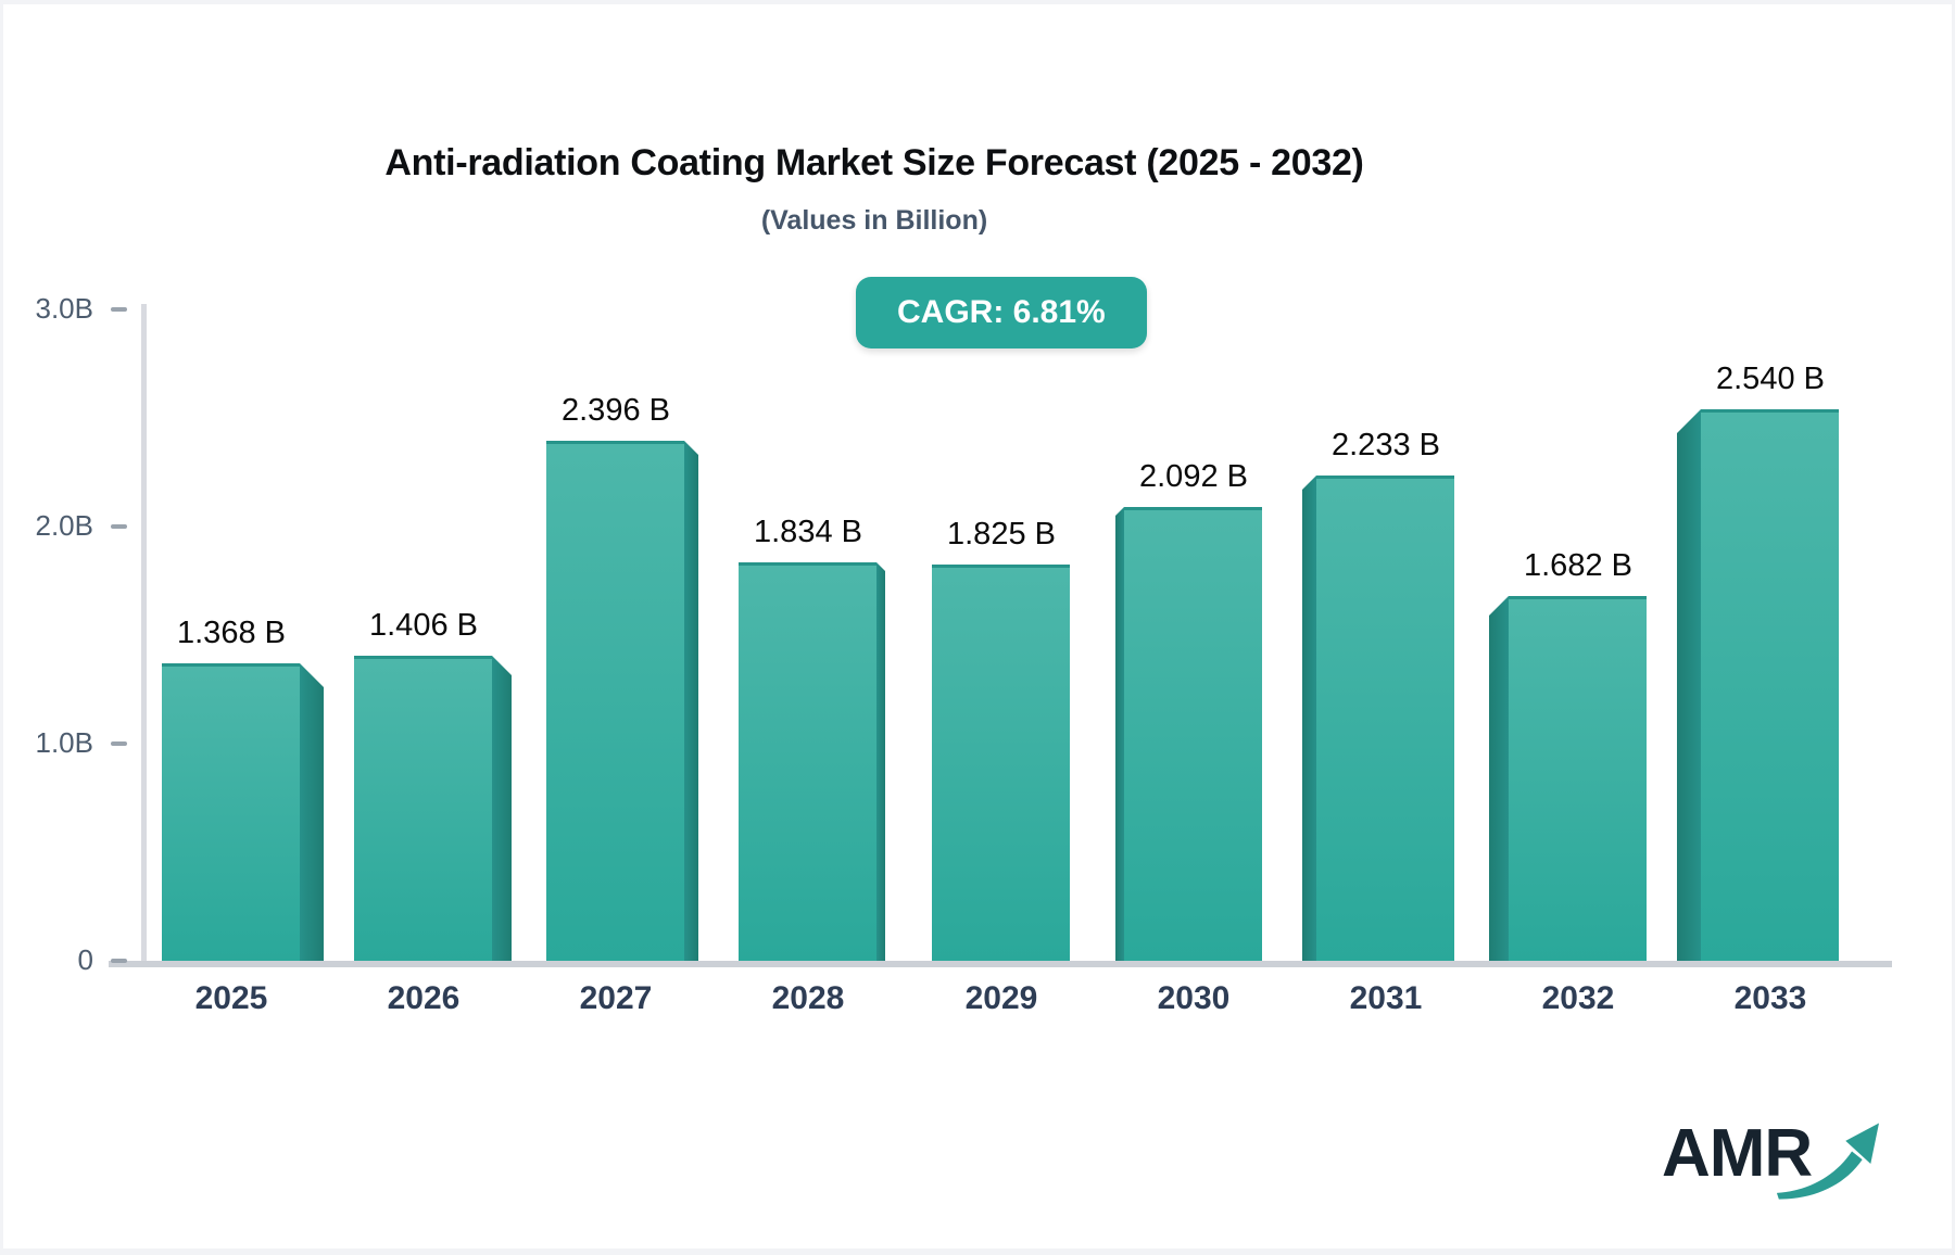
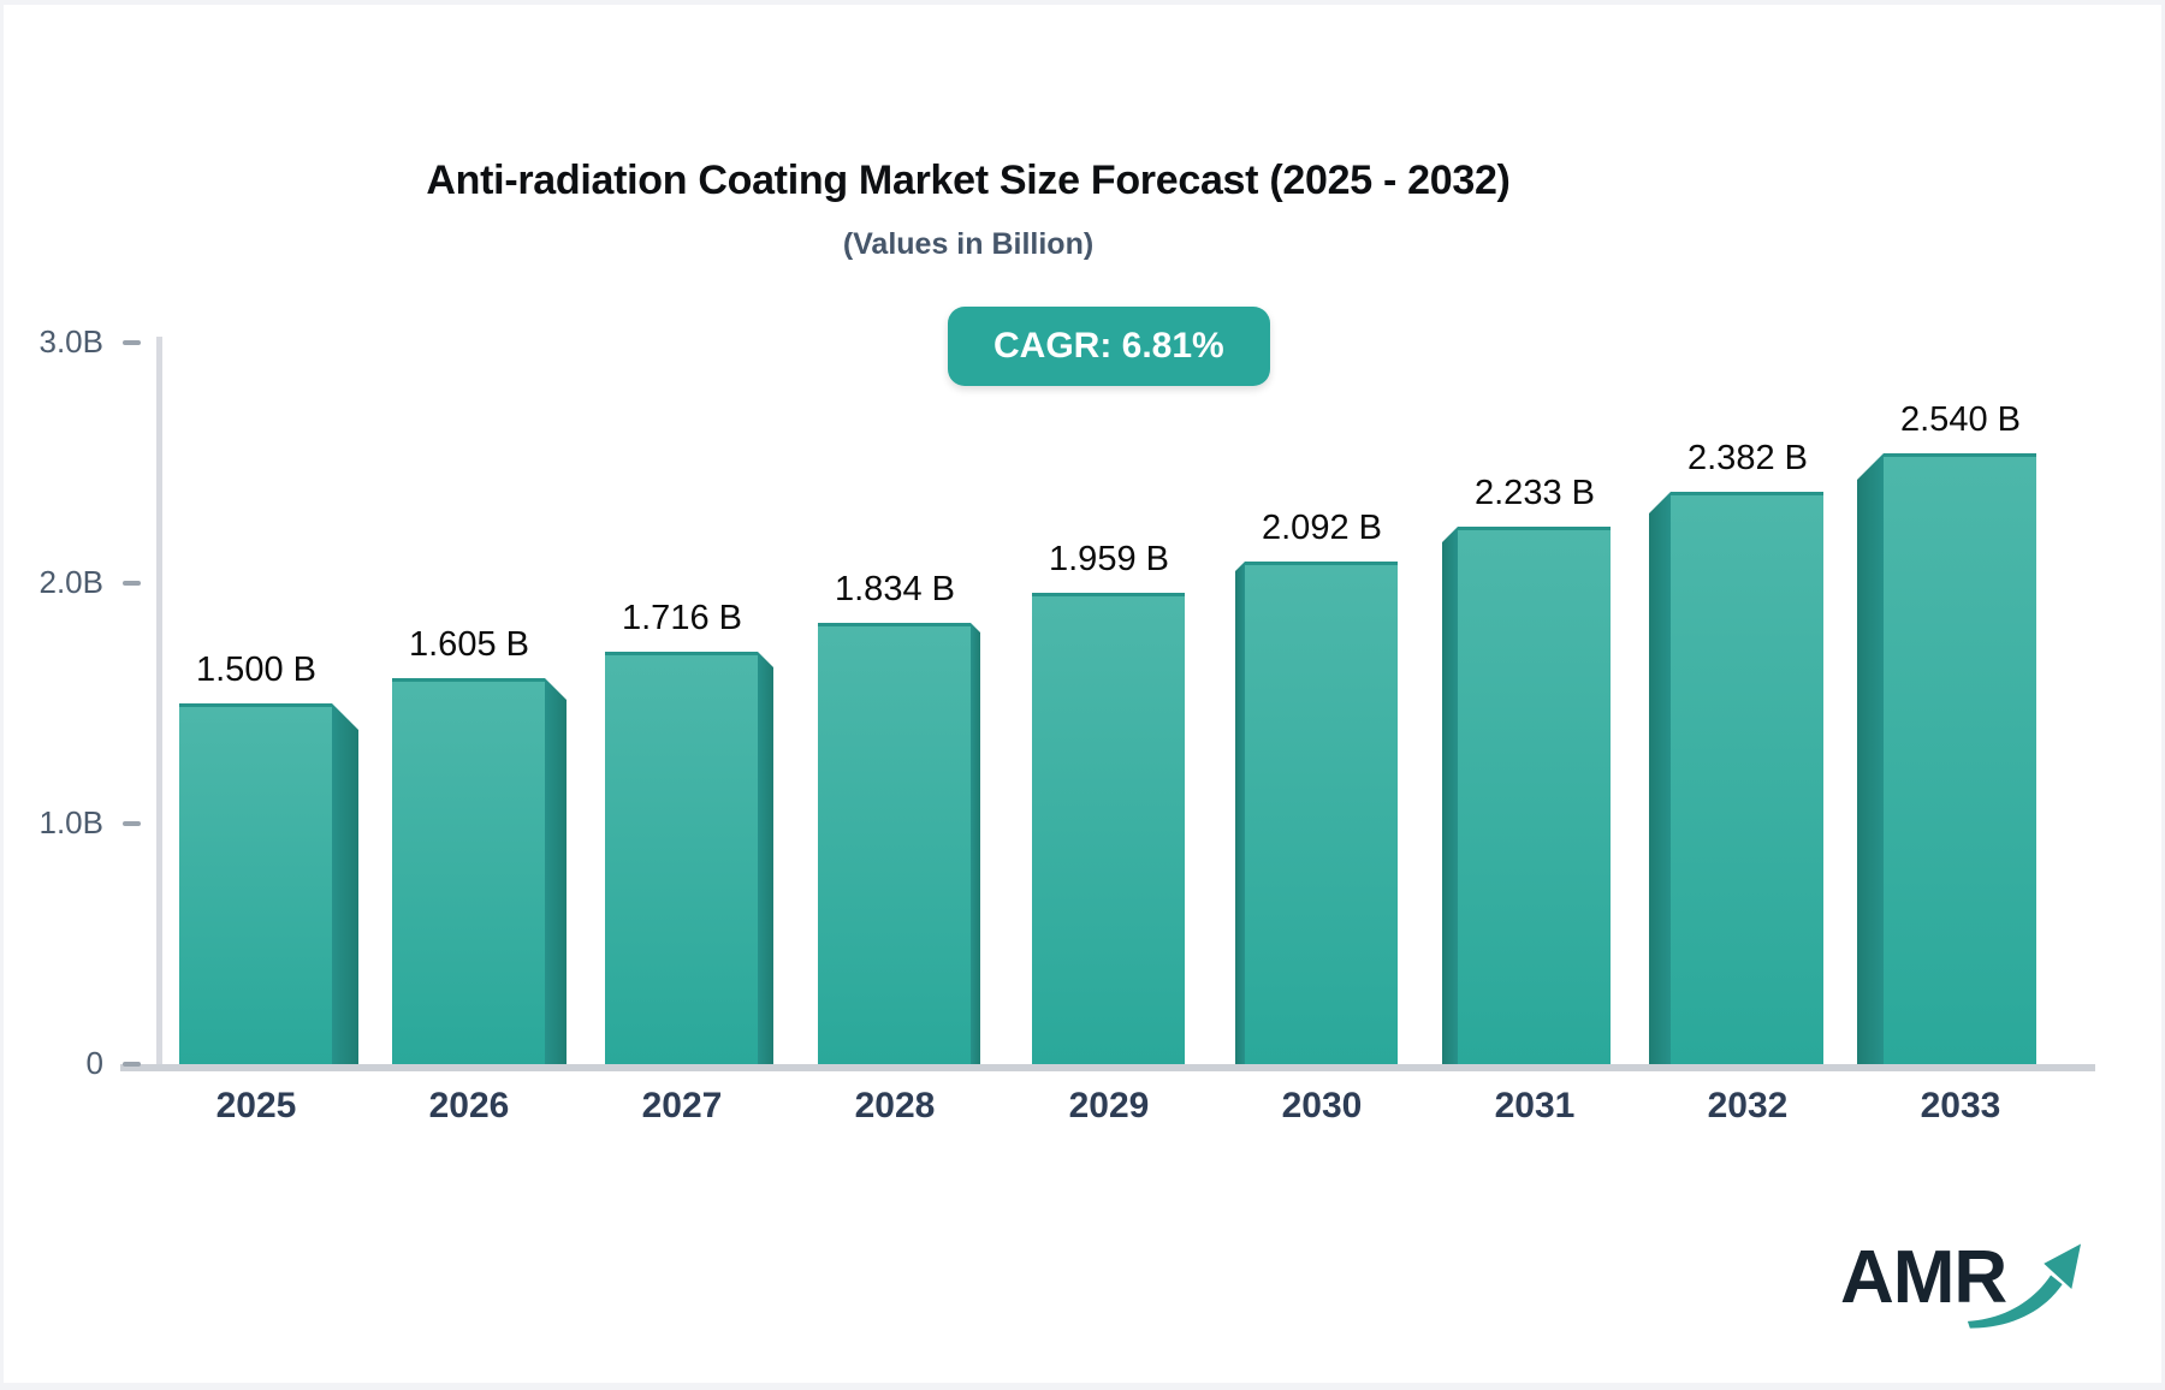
2025: 1.368 -> 1.500
2026: 1.406 -> 1.605
2027: 2.396 -> 1.716
2029: 1.825 -> 1.959
2032: 1.682 -> 2.382
